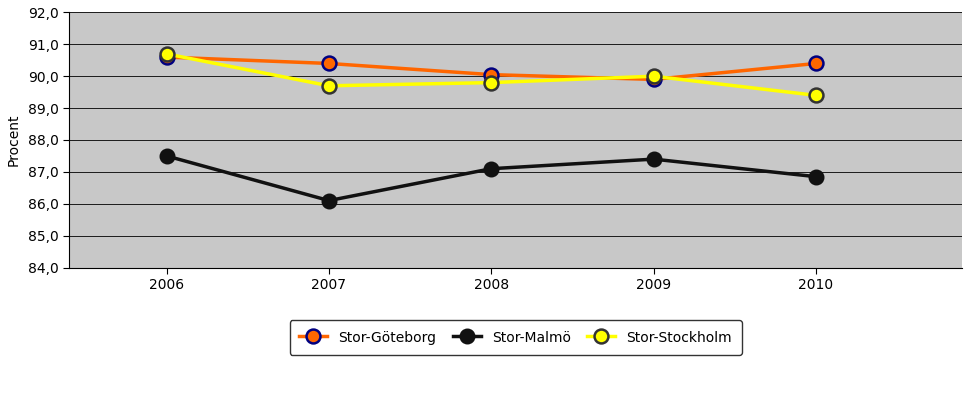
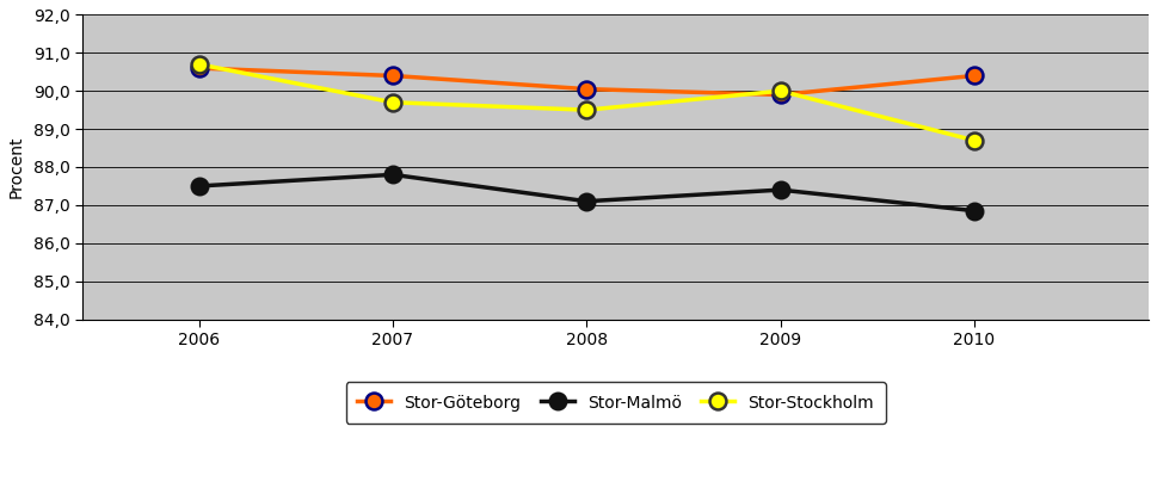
Stor-Malmö/2007: 86,10 -> 87,80
Stor-Stockholm/2008: 89,8 -> 89,5
Stor-Stockholm/2010: 89,4 -> 88,7
